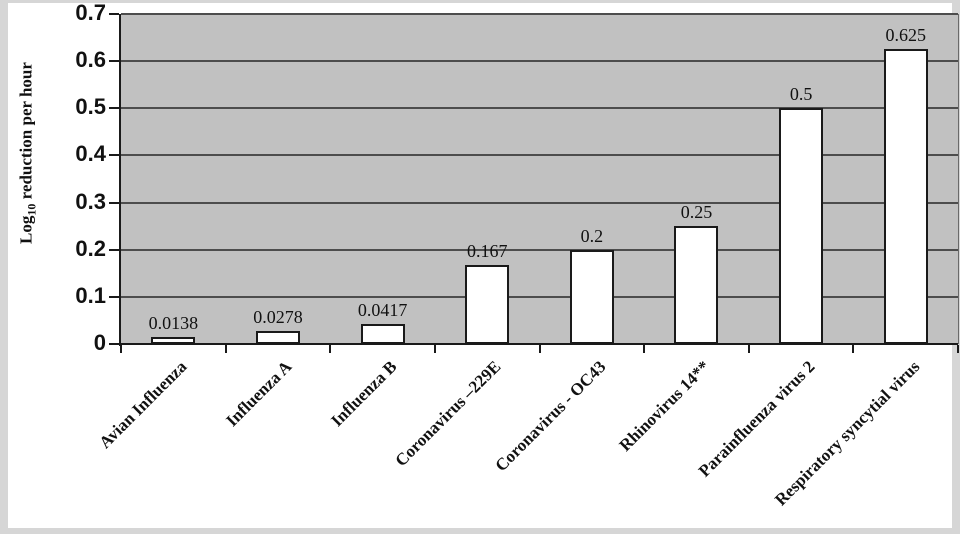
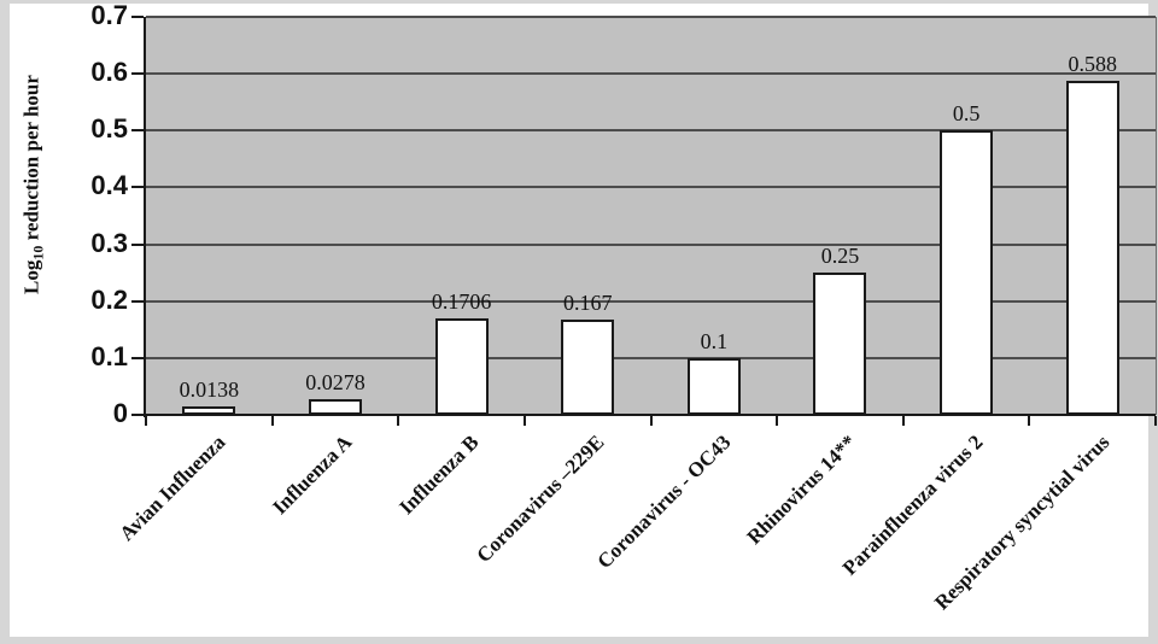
Influenza B: 0.0417 -> 0.1706
Coronavirus - OC43: 0.2 -> 0.1
Respiratory syncytial virus: 0.625 -> 0.588
